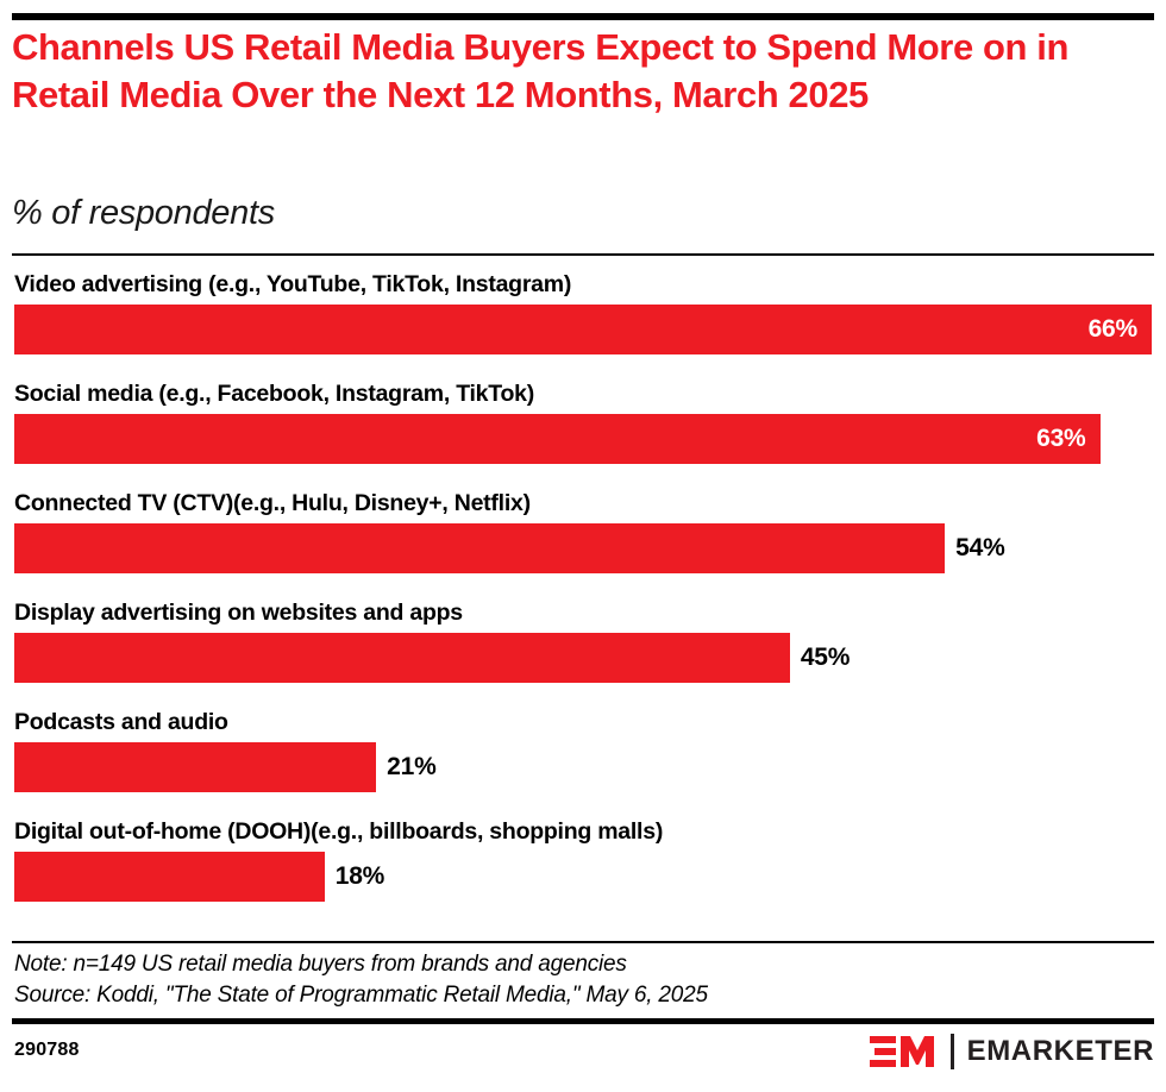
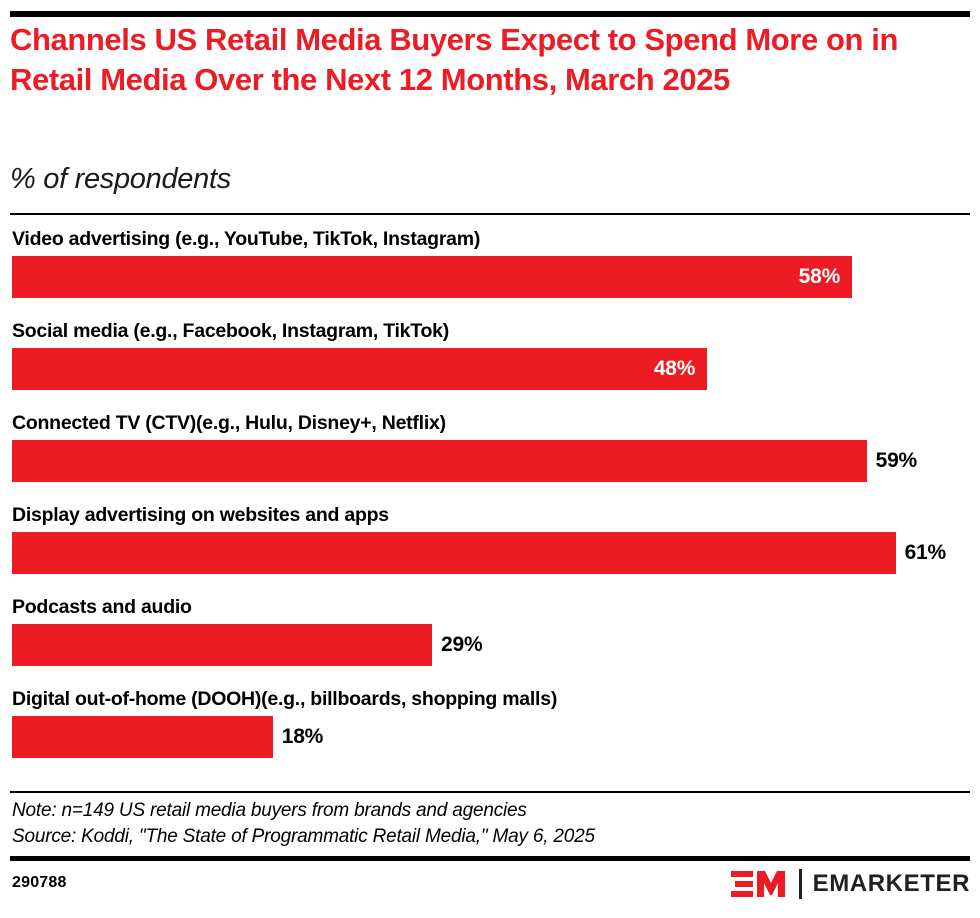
Video advertising (e.g., YouTube, TikTok, Instagram): 66% -> 58%
Social media (e.g., Facebook, Instagram, TikTok): 63% -> 48%
Connected TV (CTV)(e.g., Hulu, Disney+, Netflix): 54% -> 59%
Display advertising on websites and apps: 45% -> 61%
Podcasts and audio: 21% -> 29%
